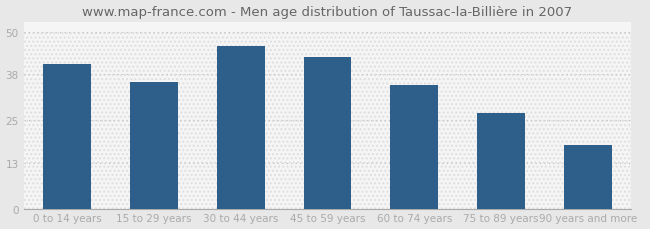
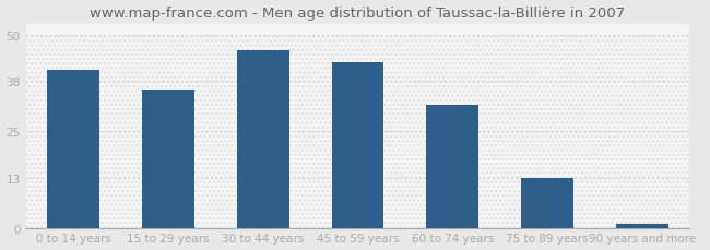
60 to 74 years: 35 -> 32
75 to 89 years: 27 -> 13
90 years and more: 18 -> 1
